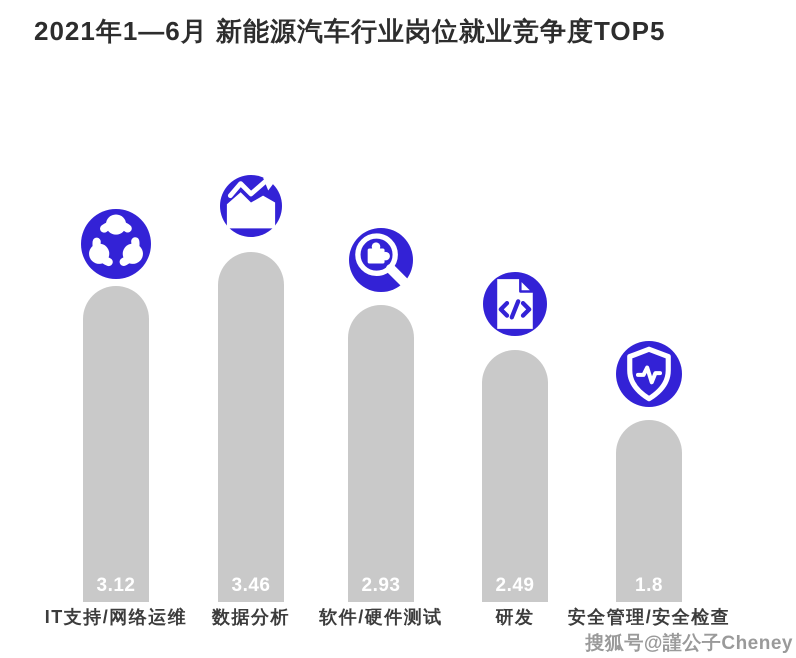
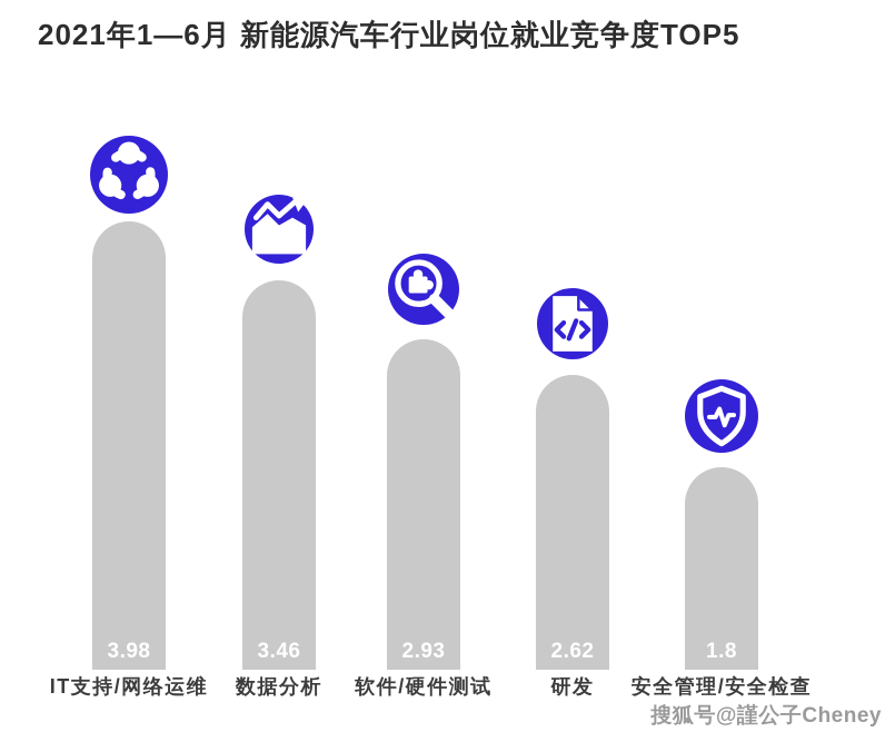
IT支持/网络运维: 3.12 -> 3.98
研发: 2.49 -> 2.62
